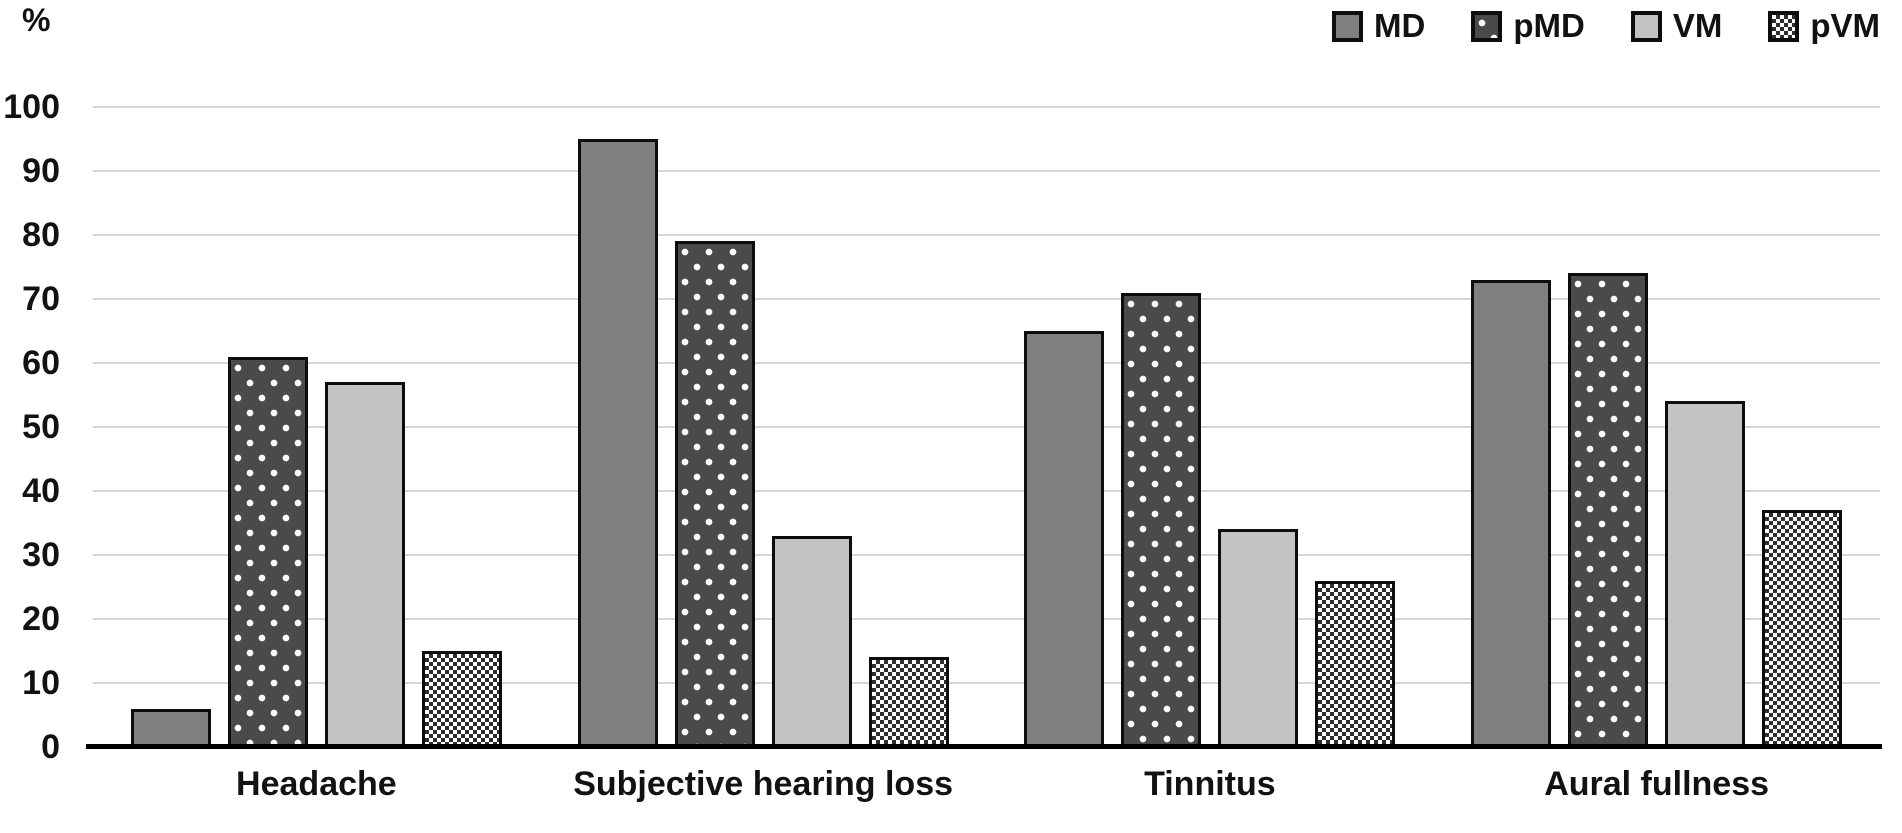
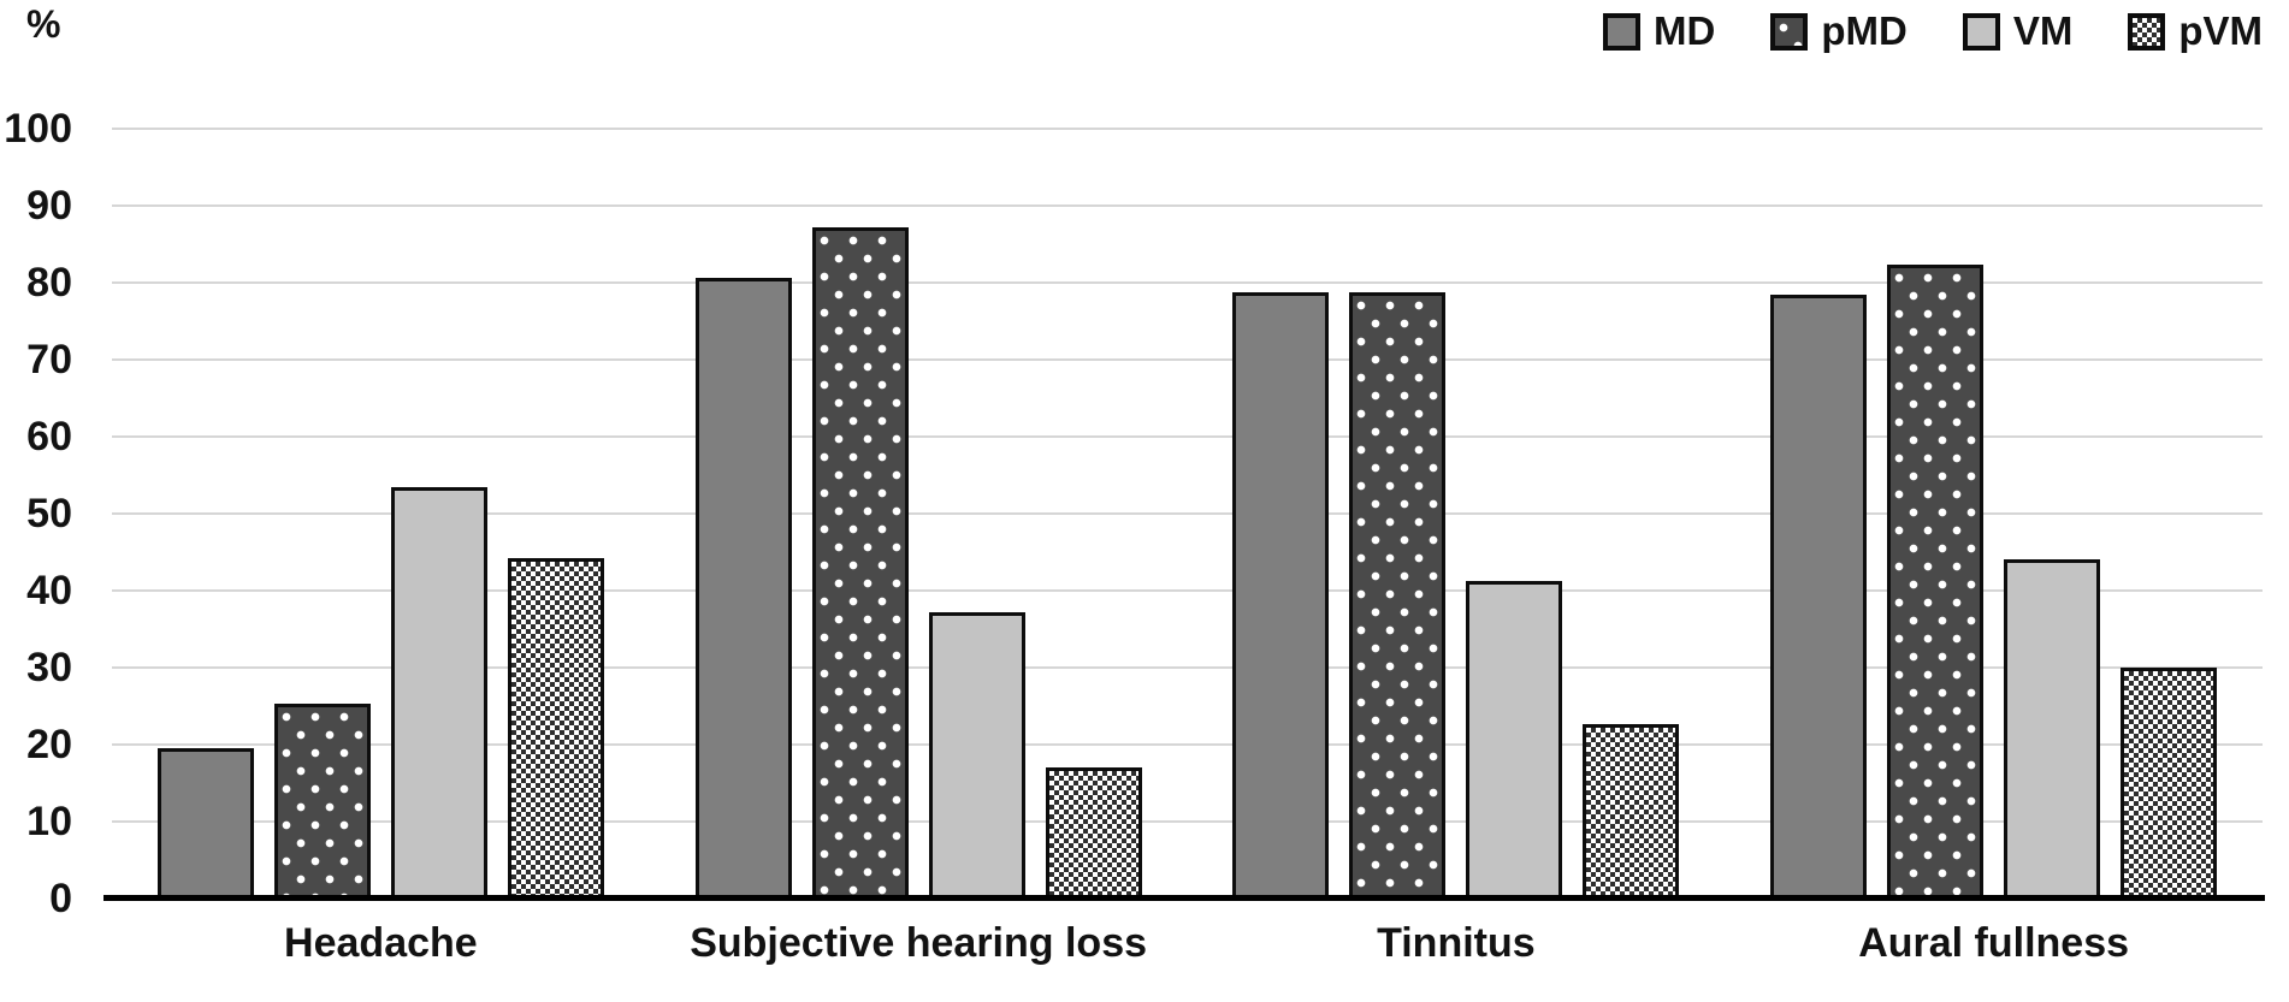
MD/Headache: 6 -> 20
pMD/Headache: 61 -> 25
VM/Headache: 57 -> 54
pVM/Headache: 15 -> 44
MD/Subjective hearing loss: 95 -> 81
pMD/Subjective hearing loss: 79 -> 87
VM/Subjective hearing loss: 33 -> 37
pVM/Subjective hearing loss: 14 -> 17
MD/Tinnitus: 65 -> 79
pMD/Tinnitus: 71 -> 79
VM/Tinnitus: 34 -> 41
pVM/Tinnitus: 26 -> 23
MD/Aural fullness: 73 -> 78
pMD/Aural fullness: 74 -> 82
VM/Aural fullness: 54 -> 44
pVM/Aural fullness: 37 -> 30
